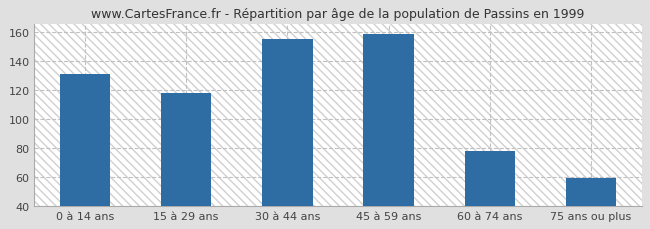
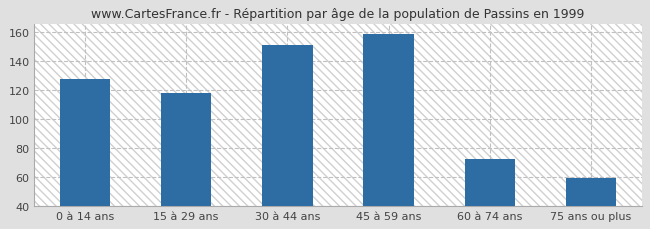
0 à 14 ans: 131 -> 127
30 à 44 ans: 155 -> 151
60 à 74 ans: 78 -> 72
